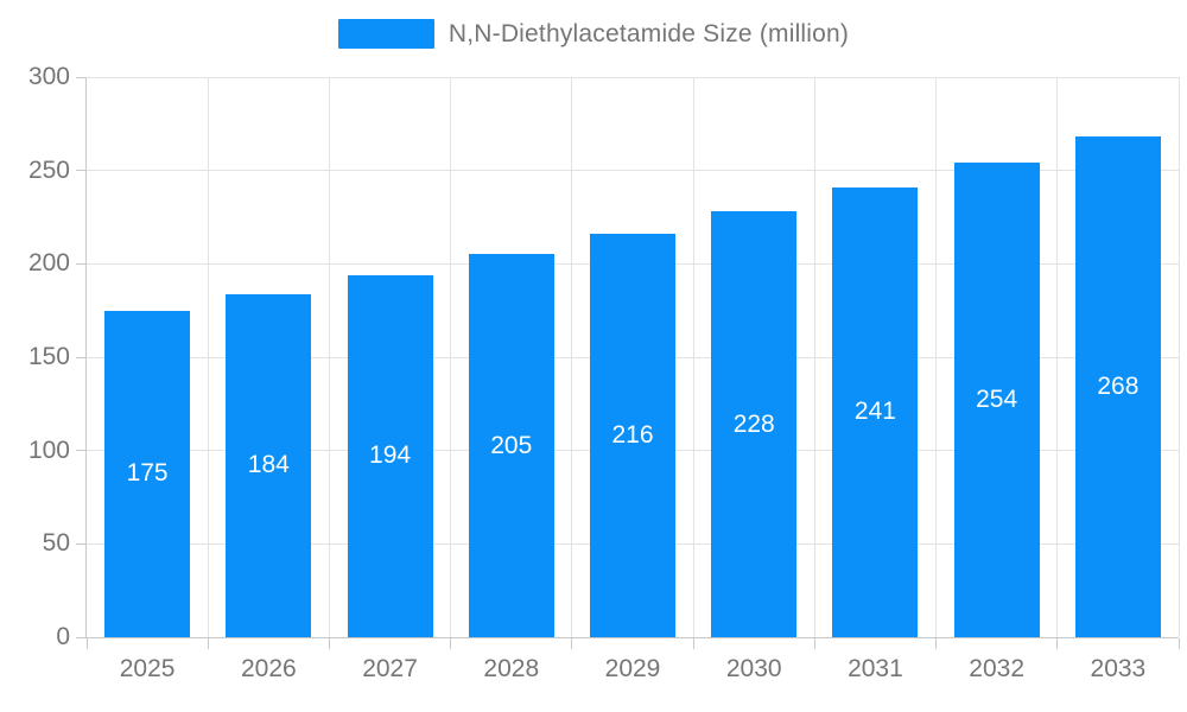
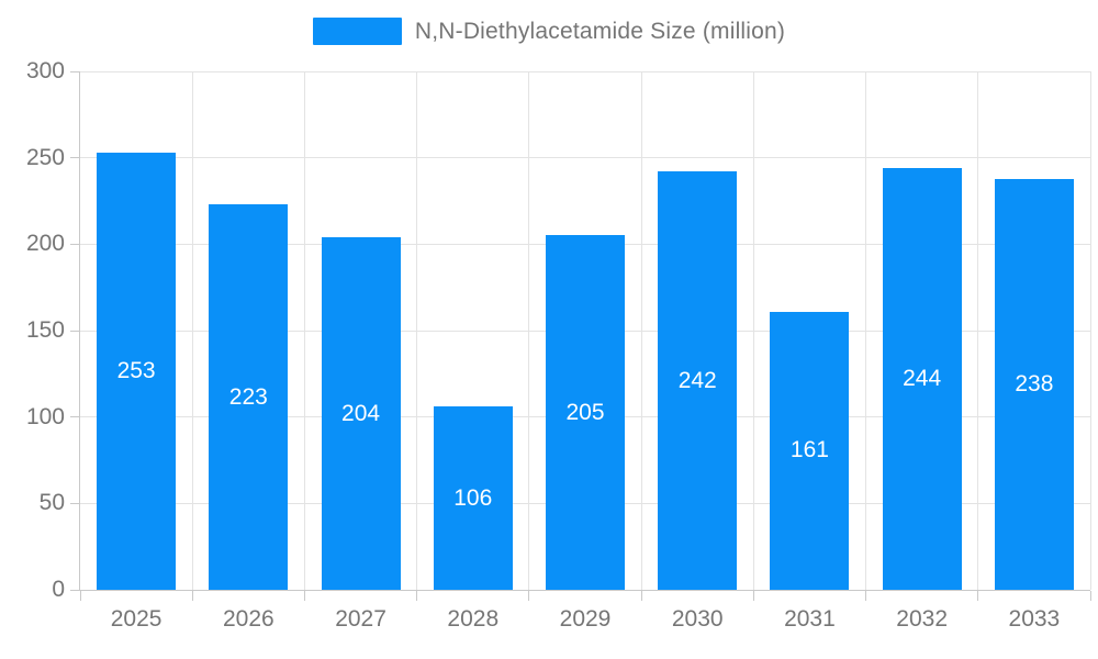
2025: 175 -> 253
2026: 184 -> 223
2027: 194 -> 204
2028: 205 -> 106
2029: 216 -> 205
2030: 228 -> 242
2031: 241 -> 161
2032: 254 -> 244
2033: 268 -> 238
